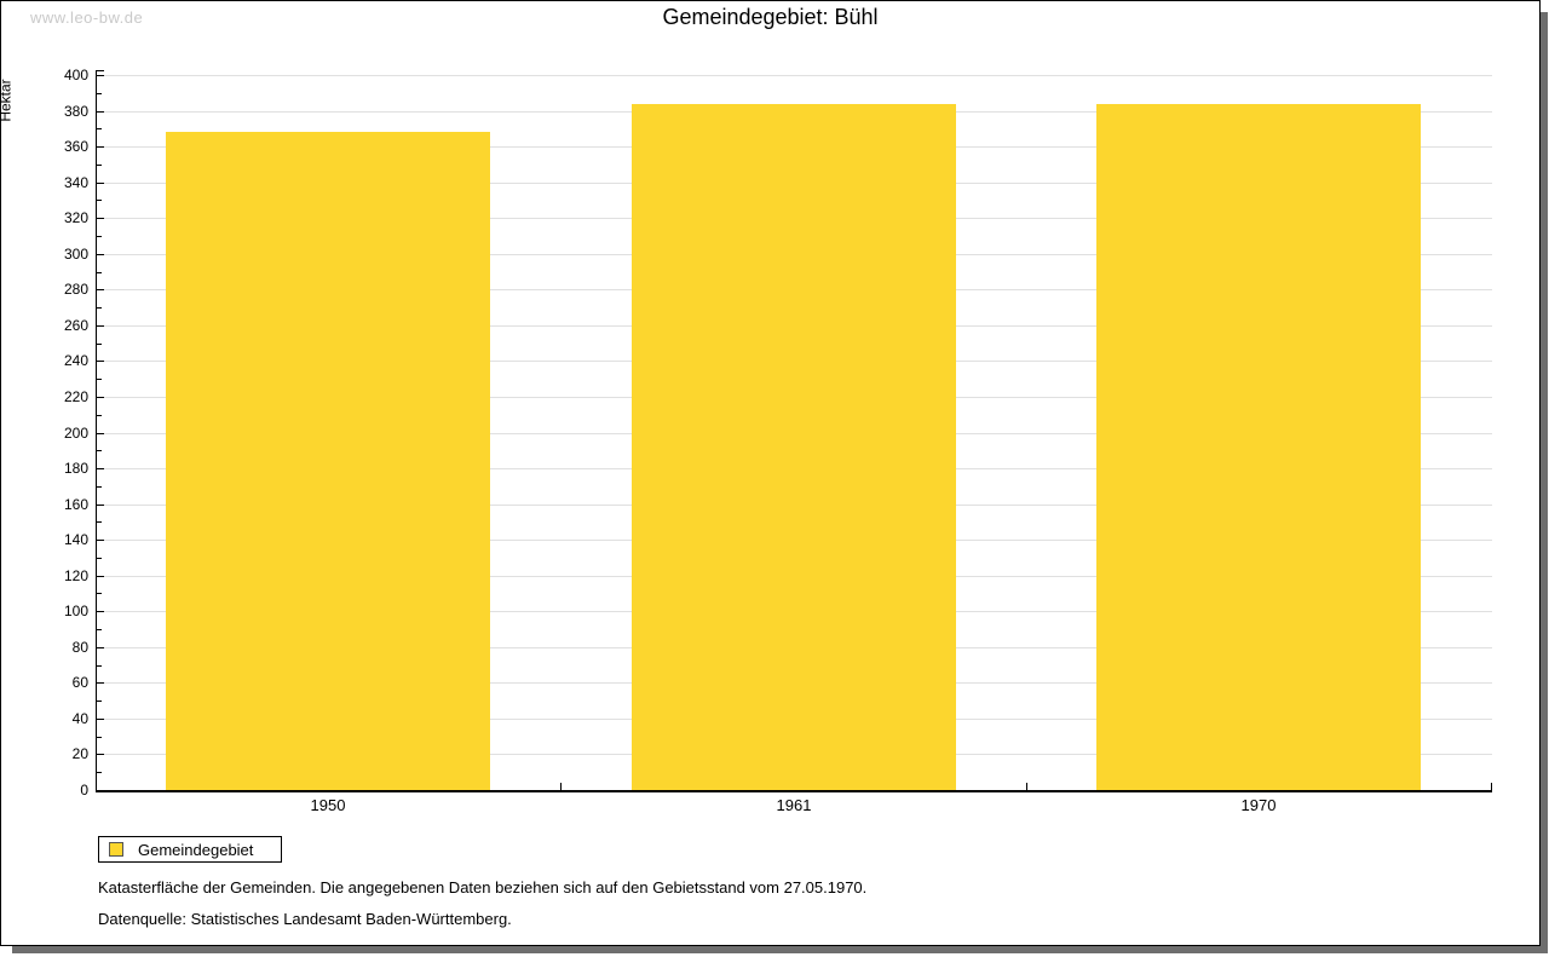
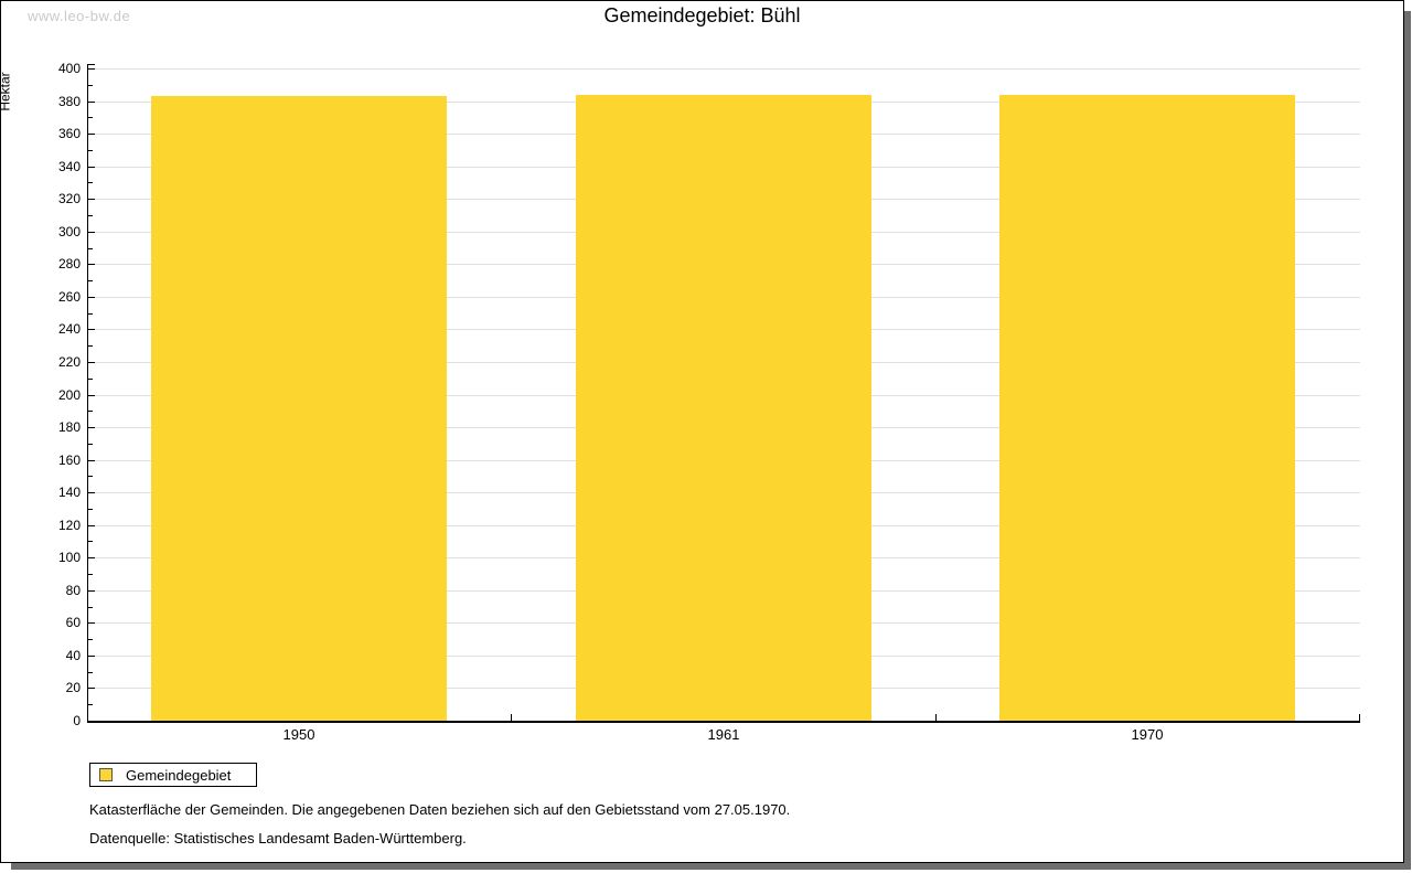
1950: 368 -> 383
